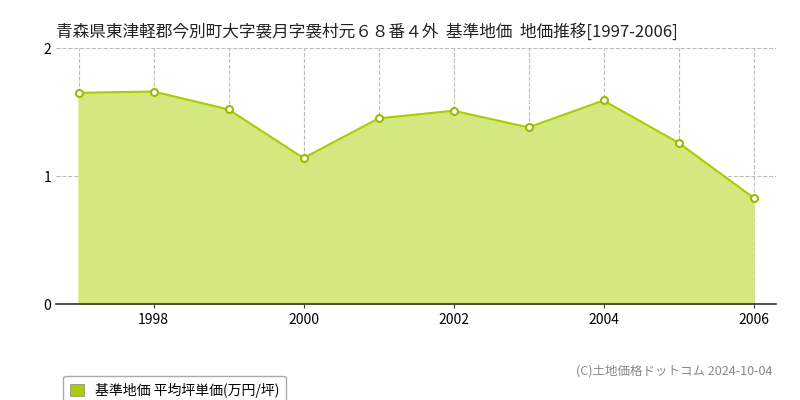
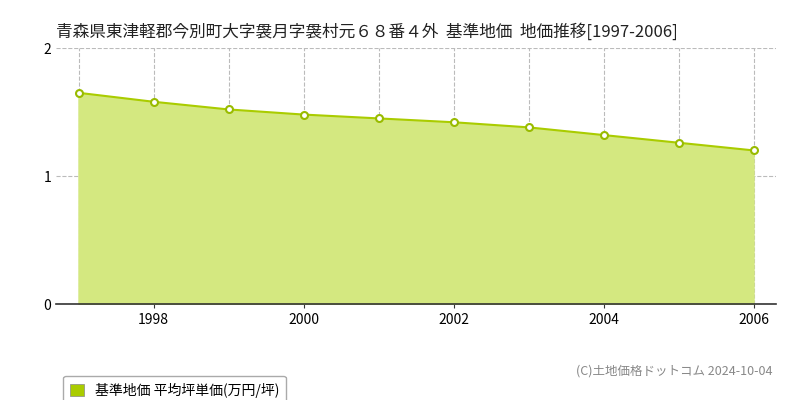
1998: 1.66 -> 1.58
2000: 1.14 -> 1.48
2002: 1.51 -> 1.42
2004: 1.59 -> 1.32
2006: 0.83 -> 1.20
